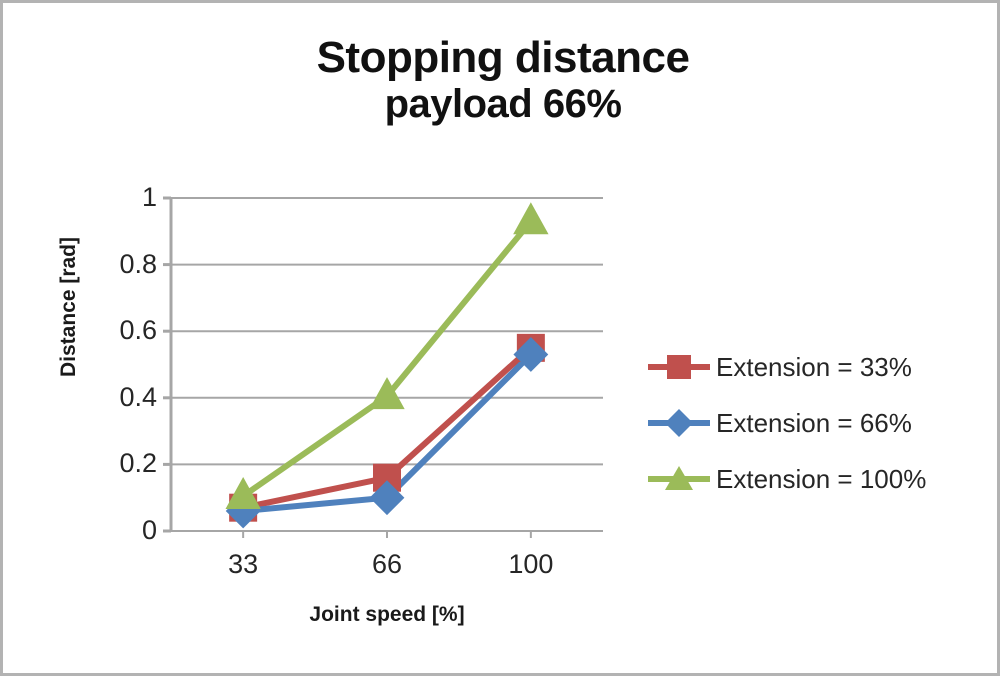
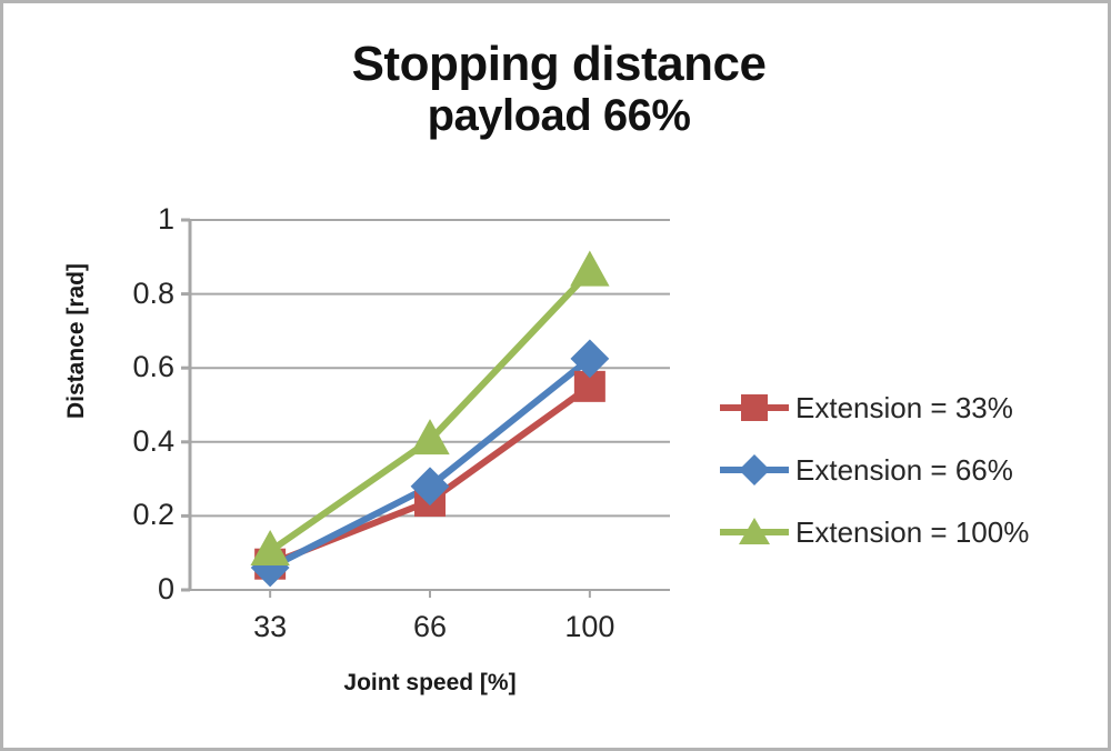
Extension = 33%/66: 0.16 -> 0.24
Extension = 66%/66: 0.10 -> 0.28
Extension = 66%/100: 0.53 -> 0.62
Extension = 100%/100: 0.93 -> 0.86
